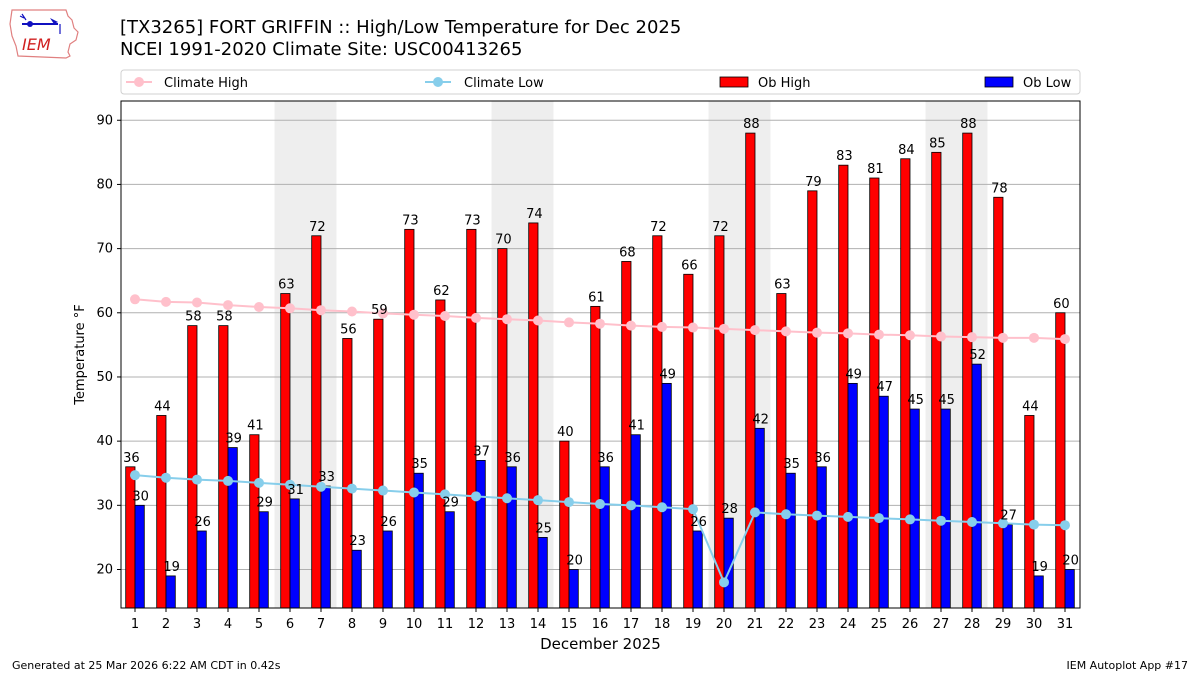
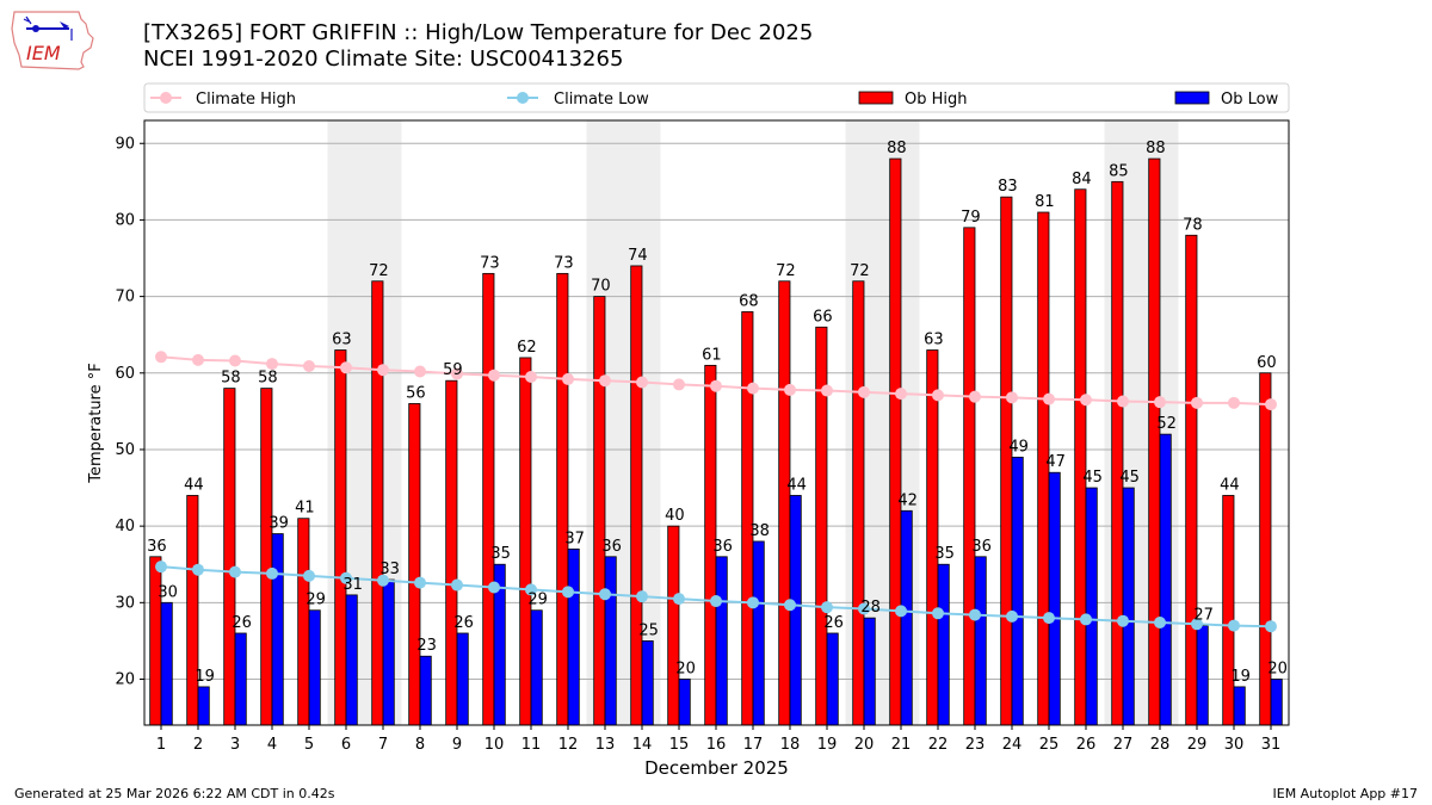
Ob Low/17: 41 -> 38
Ob Low/18: 49 -> 44
Climate Low/20: 18 -> 29
